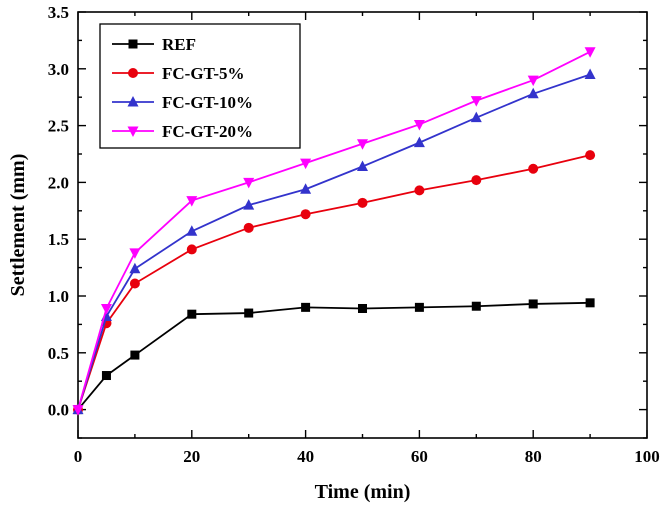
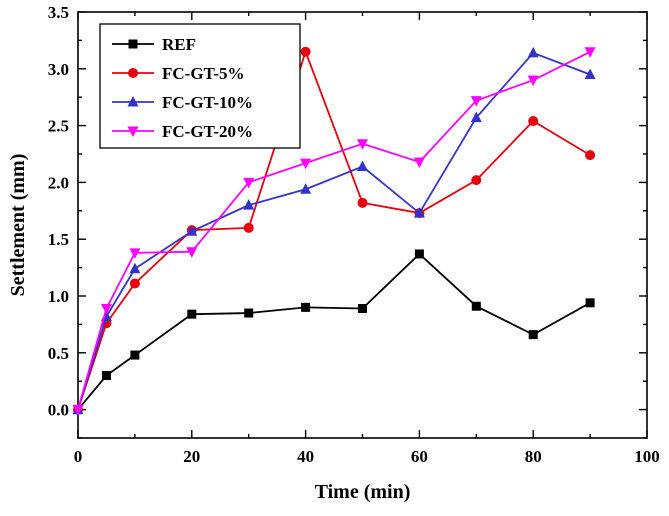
FC-GT-5%/20: 1.41 -> 1.58
FC-GT-20%/20: 1.84 -> 1.39
FC-GT-5%/40: 1.72 -> 3.15
REF/60: 0.90 -> 1.37
FC-GT-5%/60: 1.93 -> 1.73
FC-GT-10%/60: 2.35 -> 1.73
FC-GT-20%/60: 2.51 -> 2.18
REF/80: 0.93 -> 0.66
FC-GT-5%/80: 2.12 -> 2.54
FC-GT-10%/80: 2.78 -> 3.14
